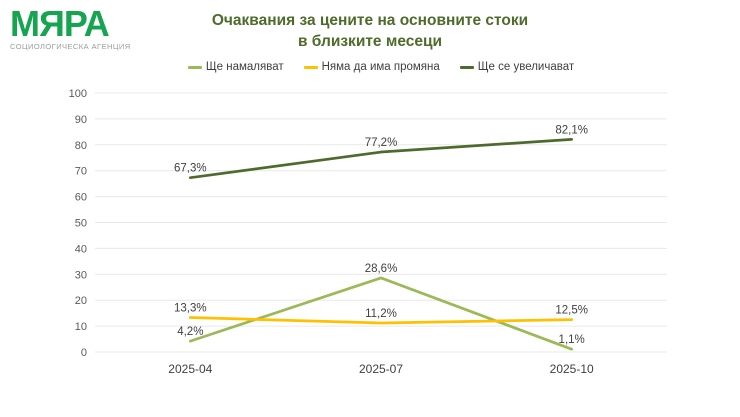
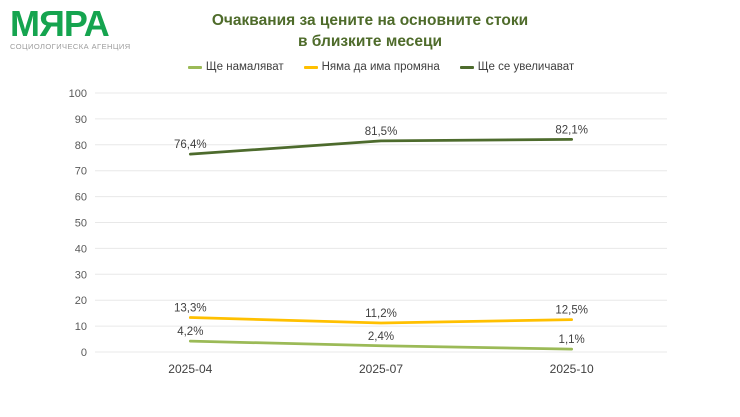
Ще се увеличават/2025-04: 67,3% -> 76,4%
Ще намаляват/2025-07: 28,6% -> 2,4%
Ще се увеличават/2025-07: 77,2% -> 81,5%
